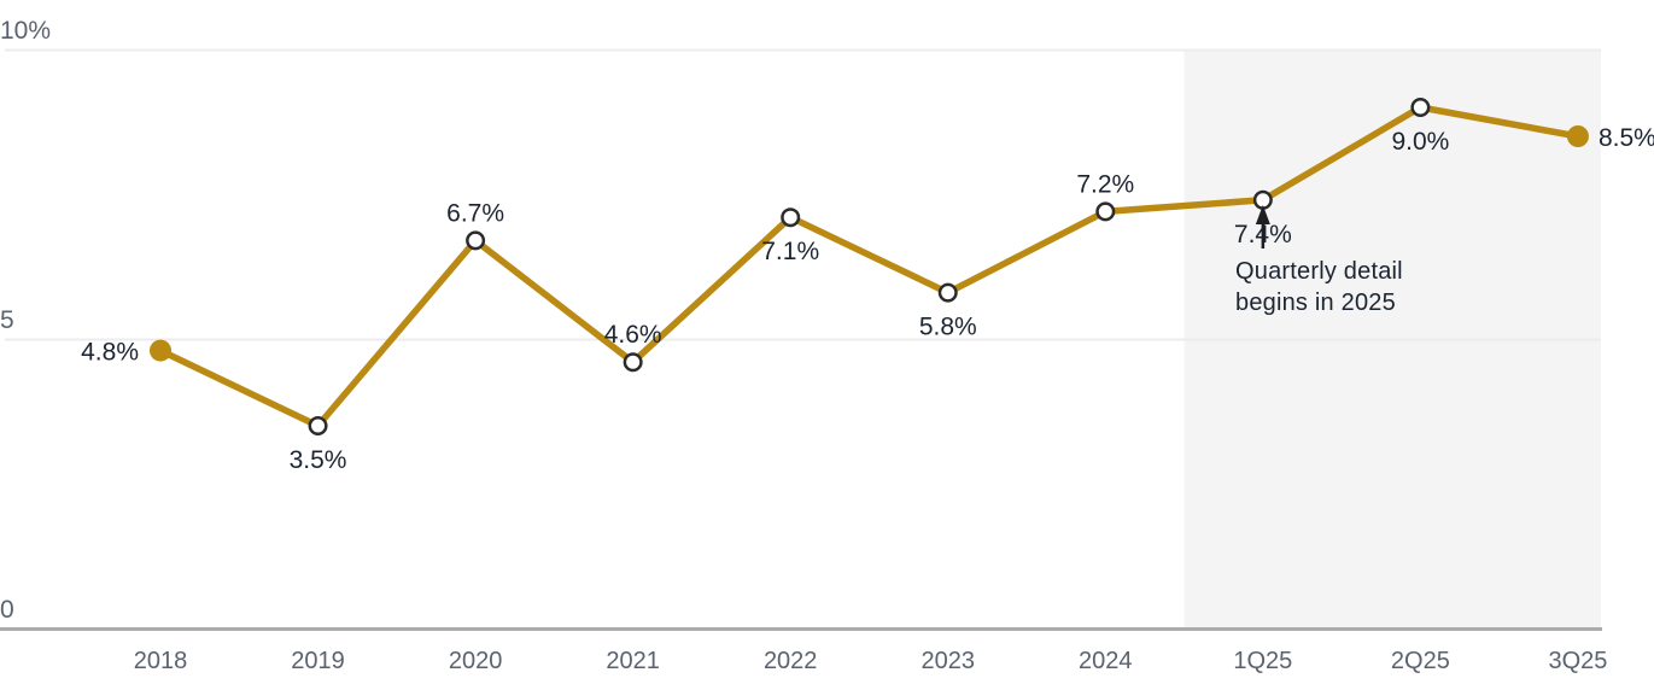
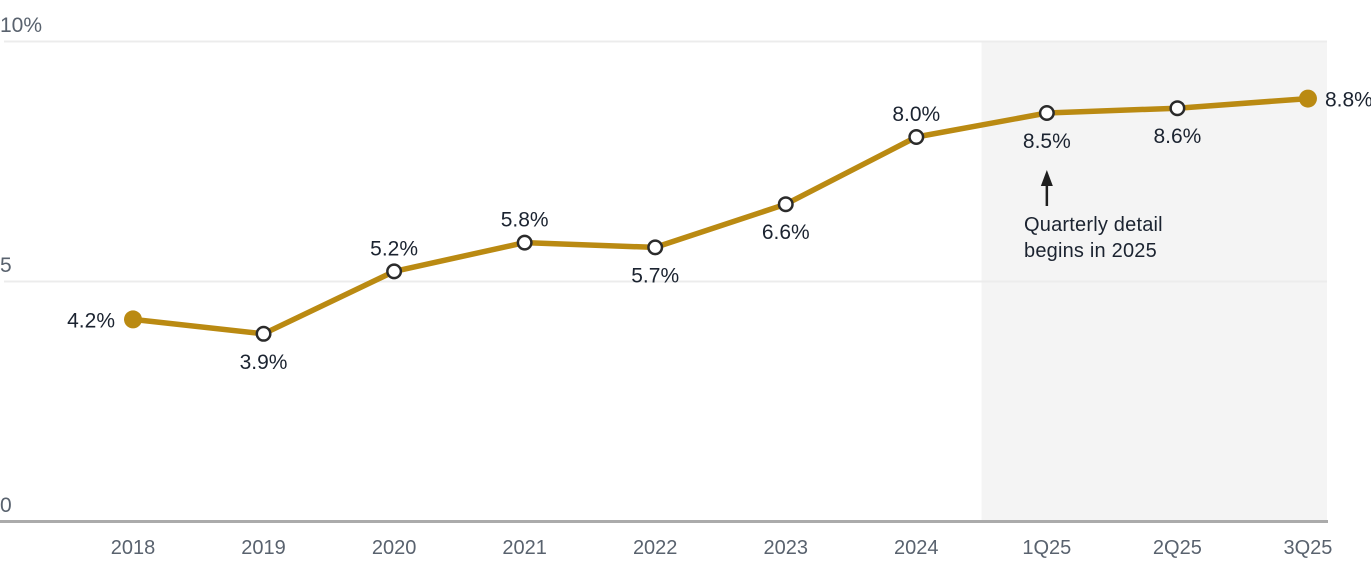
2018: 4.8% -> 4.2%
2019: 3.5% -> 3.9%
2020: 6.7% -> 5.2%
2021: 4.6% -> 5.8%
2022: 7.1% -> 5.7%
2023: 5.8% -> 6.6%
2024: 7.2% -> 8.0%
1Q25: 7.4% -> 8.5%
2Q25: 9.0% -> 8.6%
3Q25: 8.5% -> 8.8%
